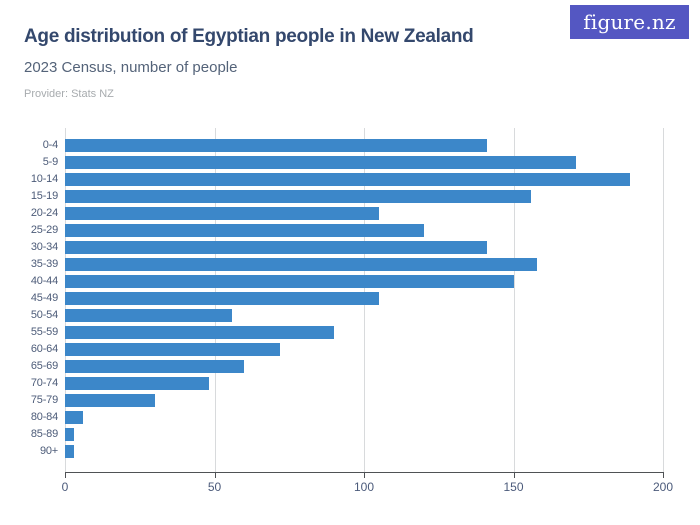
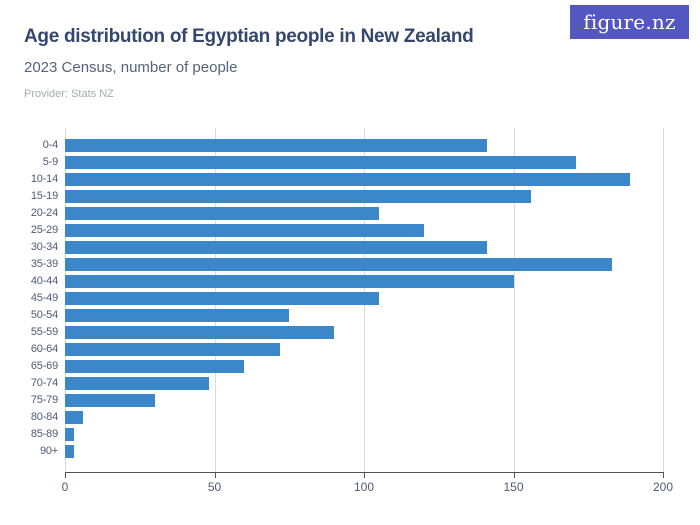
35-39: 158 -> 183
50-54: 56 -> 75
